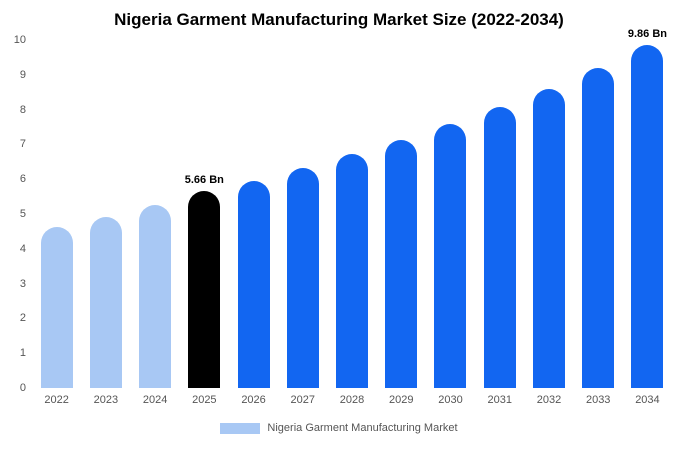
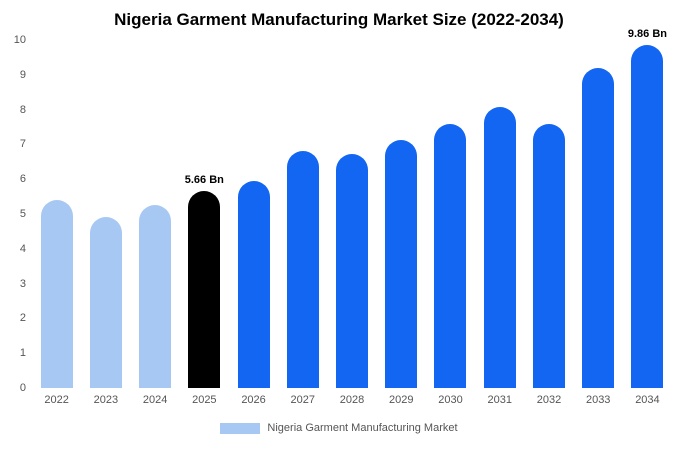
2022: 4.6 -> 5.4
2027: 6.3 -> 6.8
2032: 8.6 -> 7.6
